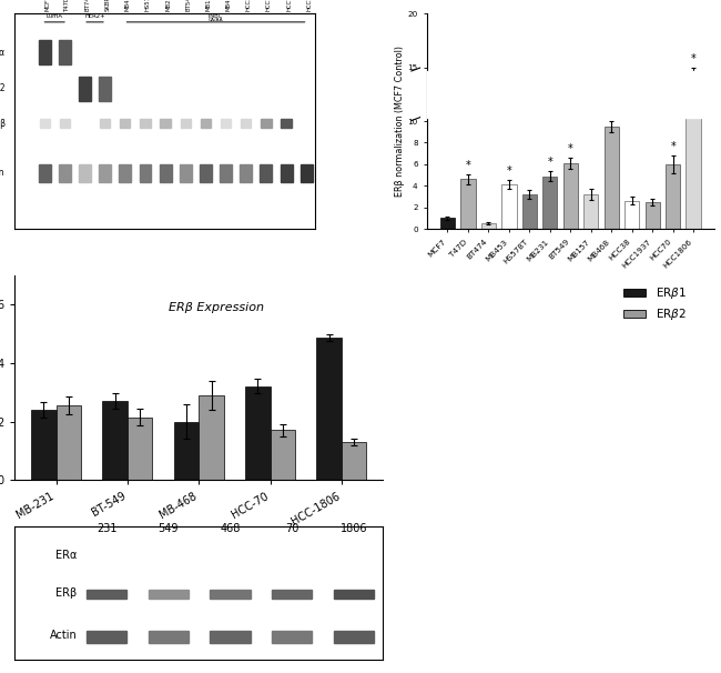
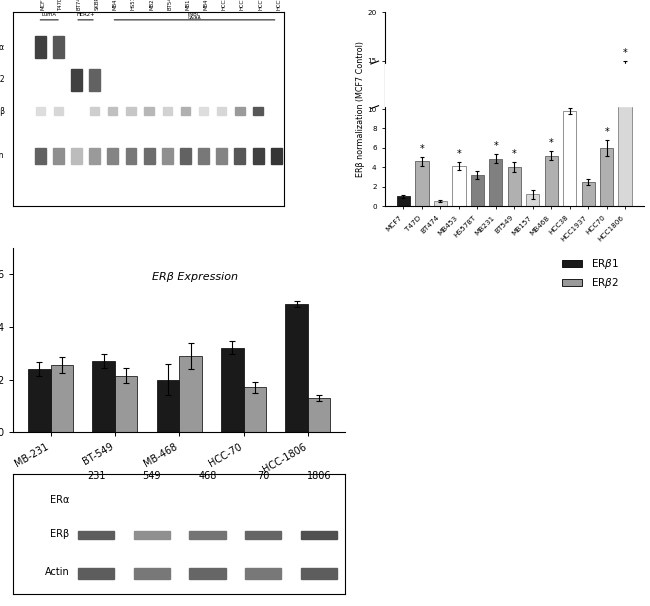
BT549: 6.1 -> 4.0
MB157: 3.2 -> 1.2
MB468: 9.5 -> 5.2
HCC38: 2.6 -> 9.8
